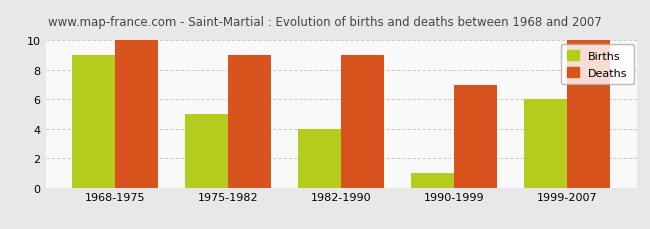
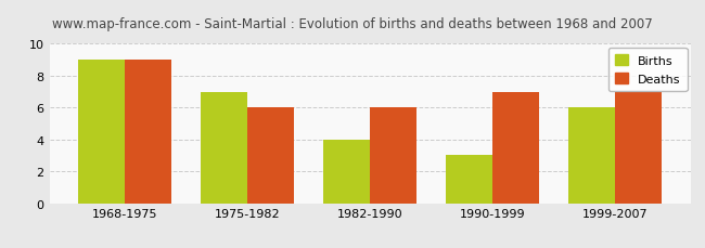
Deaths/1968-1975: 10 -> 9
Births/1975-1982: 5 -> 7
Deaths/1975-1982: 9 -> 6
Deaths/1982-1990: 9 -> 6
Births/1990-1999: 1 -> 3
Deaths/1999-2007: 10 -> 7
